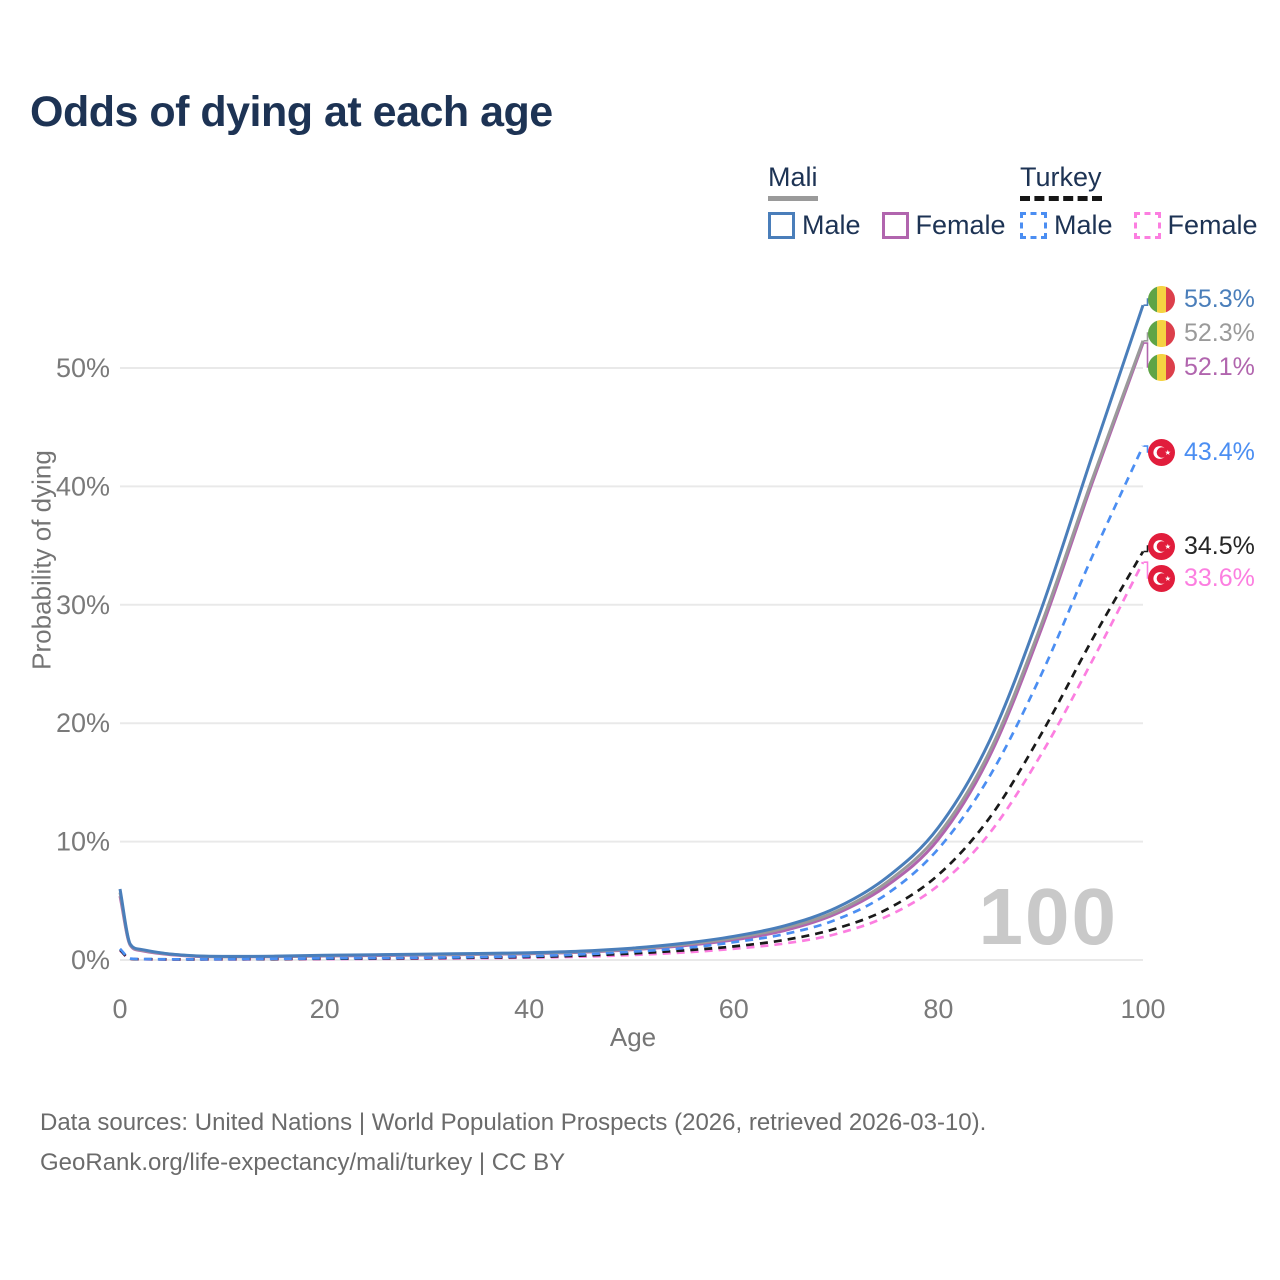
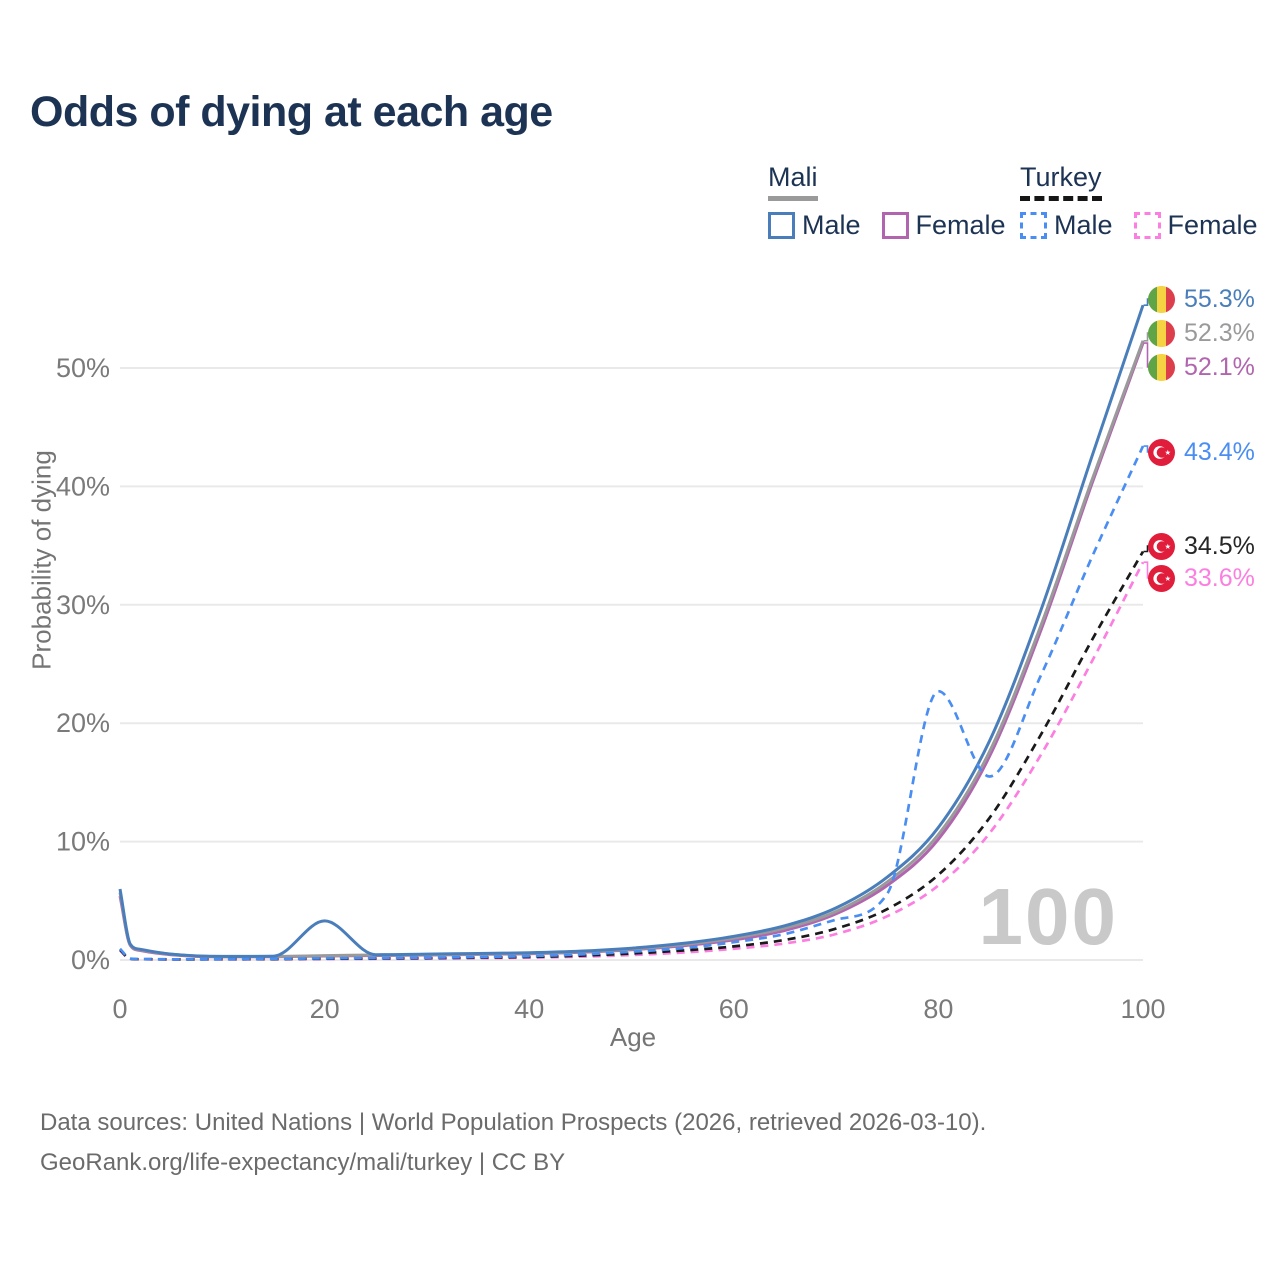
Mali Male/20: 0.4% -> 3.3%
Turkey Male/80: 9.4% -> 22.7%
